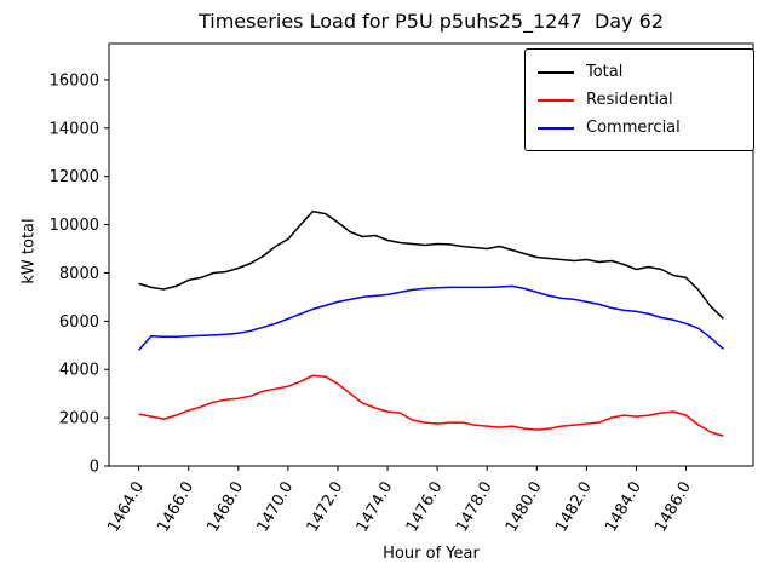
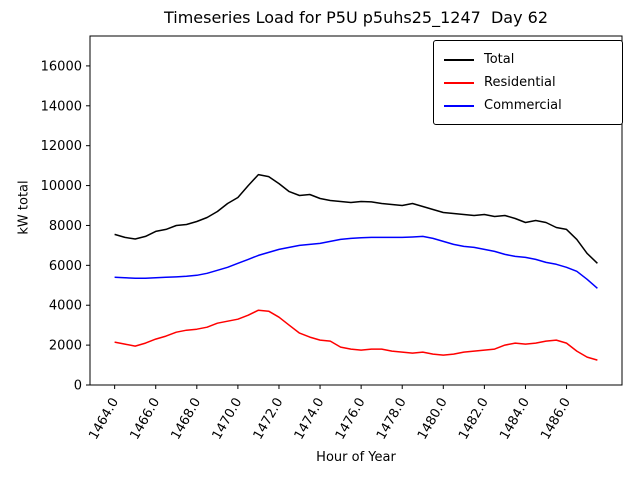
Commercial/1464.0: 4800 -> 5400
